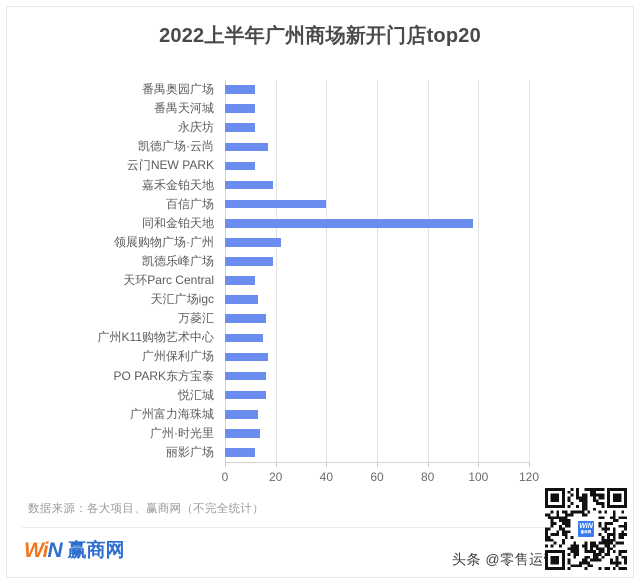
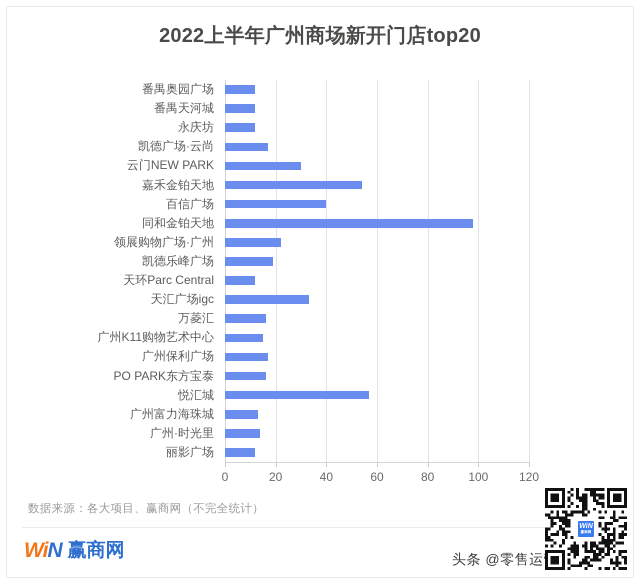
云门NEW PARK: 12 -> 30
嘉禾金铂天地: 19 -> 54
天汇广场igc: 13 -> 33
悦汇城: 16 -> 57
